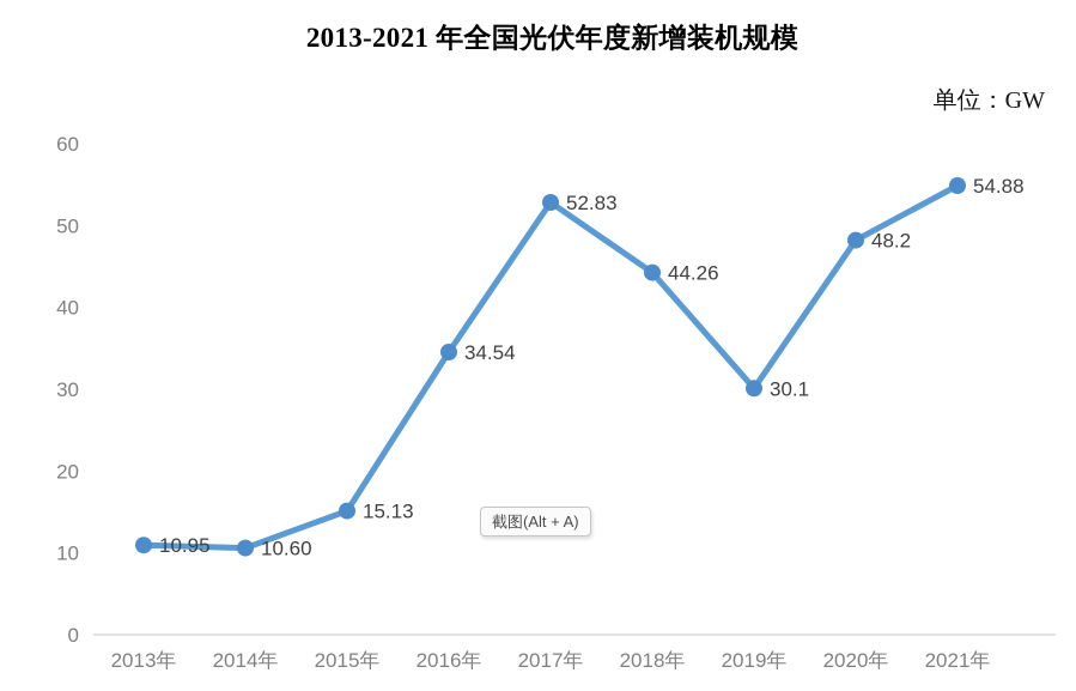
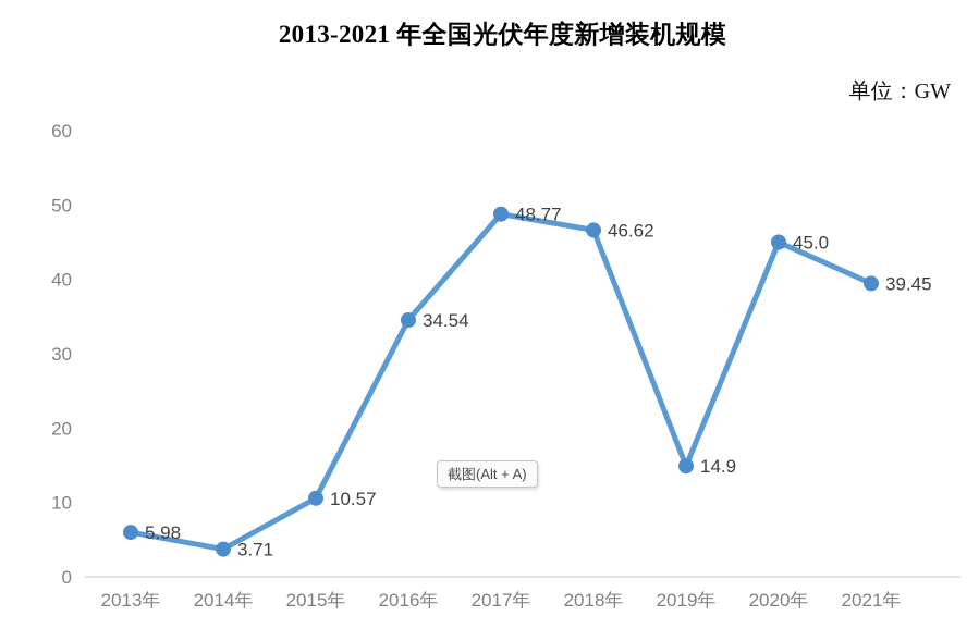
2013年: 10.95 -> 5.98
2014年: 10.60 -> 3.71
2015年: 15.13 -> 10.57
2017年: 52.83 -> 48.77
2018年: 44.26 -> 46.62
2019年: 30.1 -> 14.9
2020年: 48.2 -> 45.0
2021年: 54.88 -> 39.45
